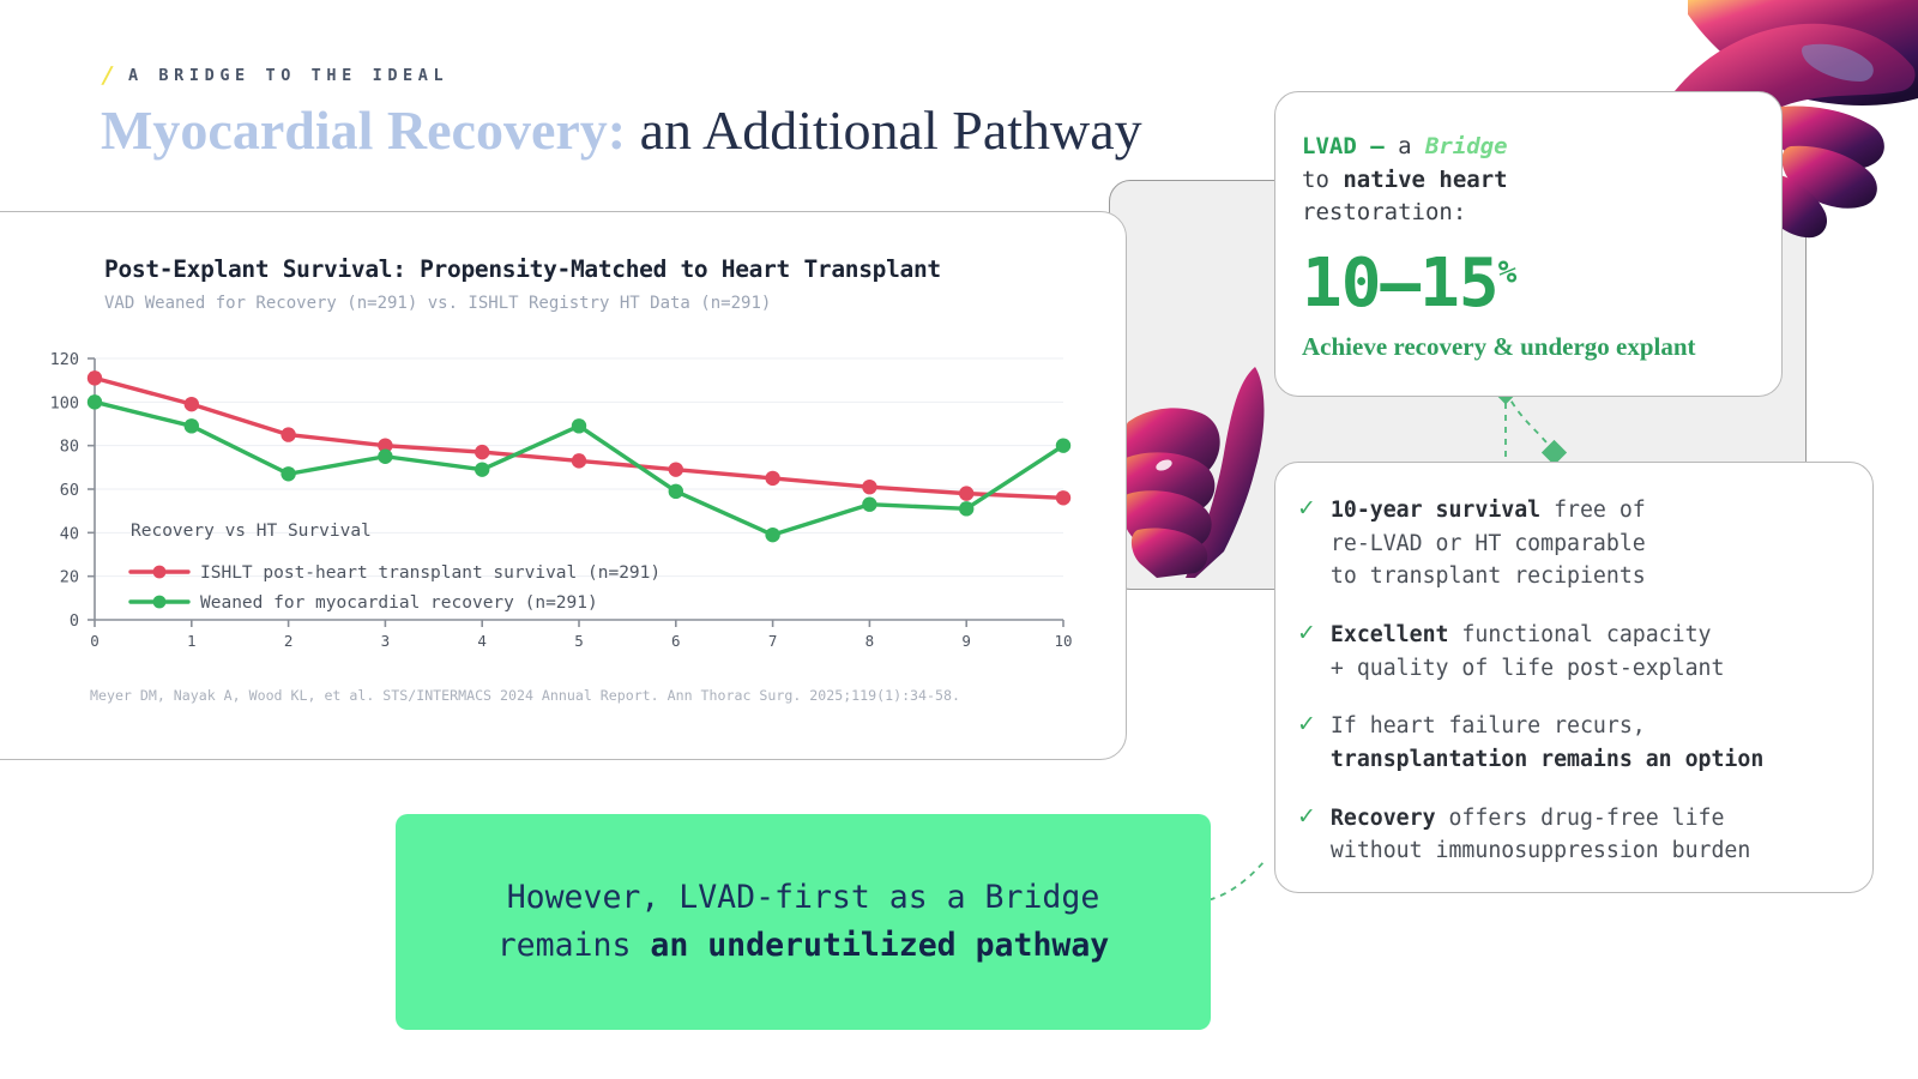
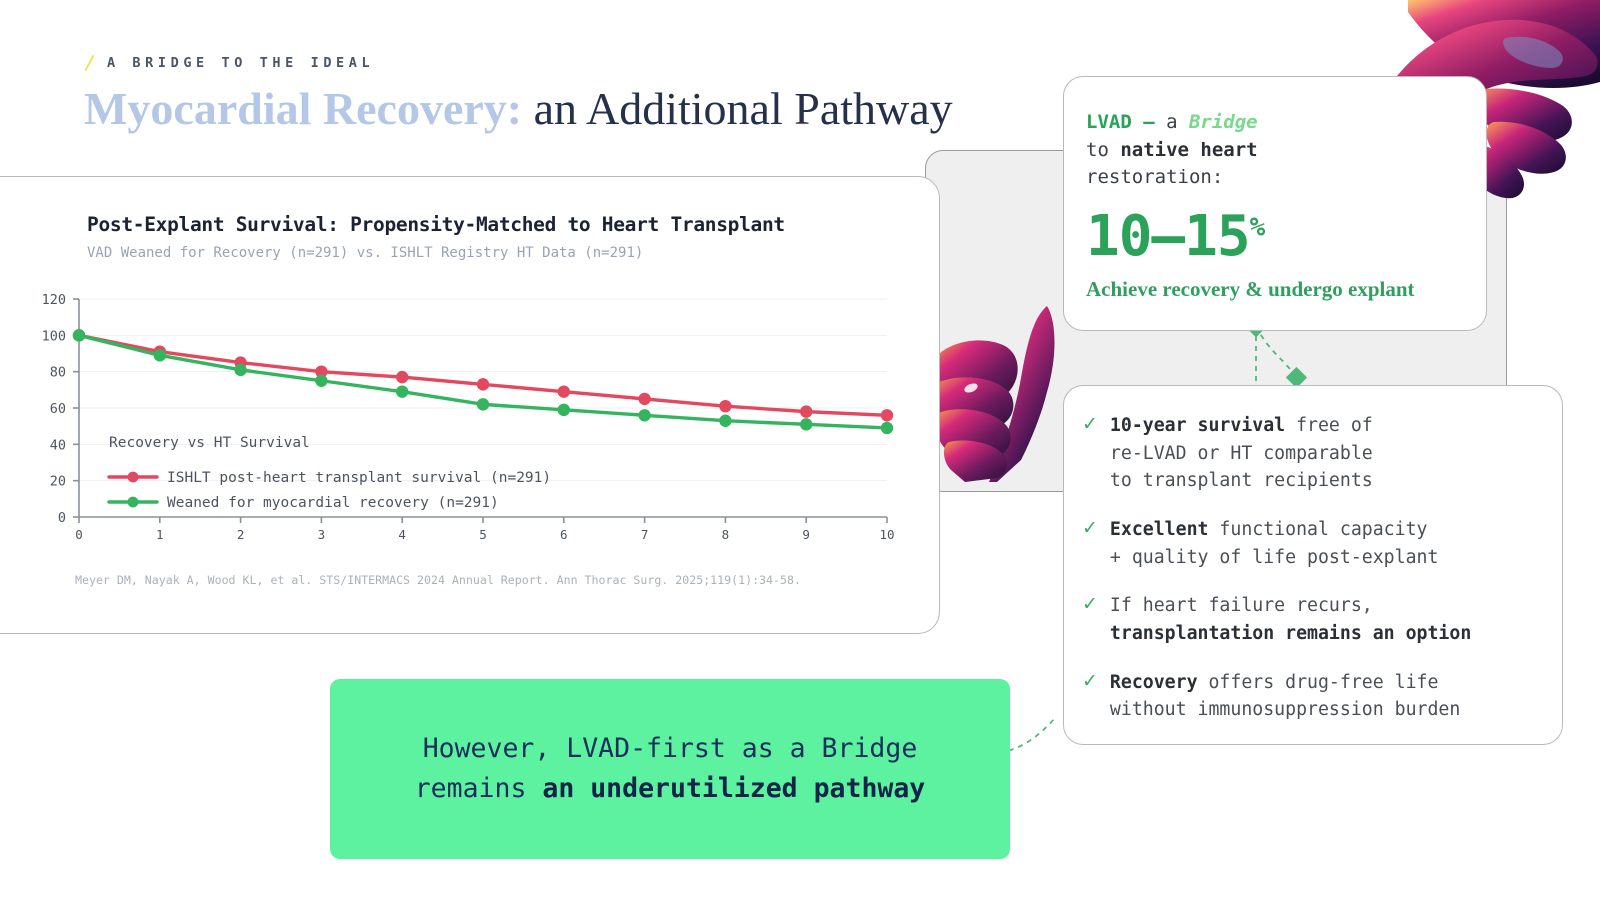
ISHLT post-heart transplant survival (n=291)/0: 111 -> 100
ISHLT post-heart transplant survival (n=291)/1: 99 -> 91
Weaned for myocardial recovery (n=291)/2: 67 -> 81
Weaned for myocardial recovery (n=291)/5: 89 -> 62
Weaned for myocardial recovery (n=291)/7: 39 -> 56
Weaned for myocardial recovery (n=291)/10: 80 -> 49
